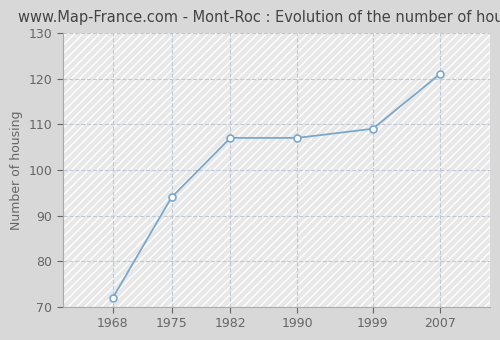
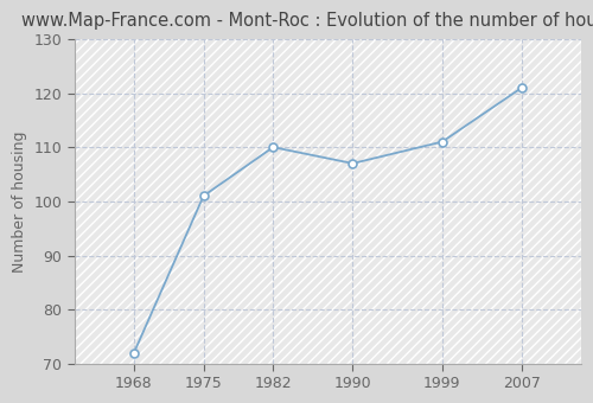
1975: 94 -> 101
1982: 107 -> 110
1999: 109 -> 111
